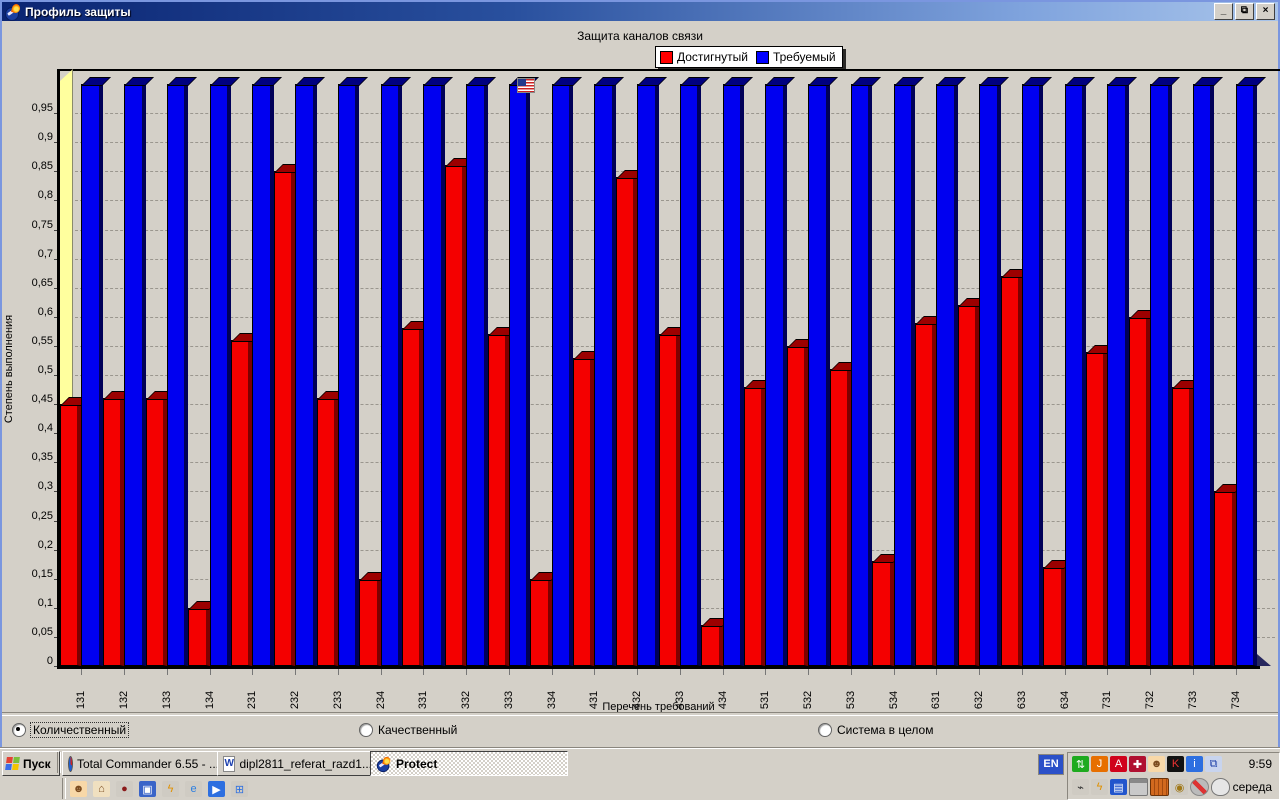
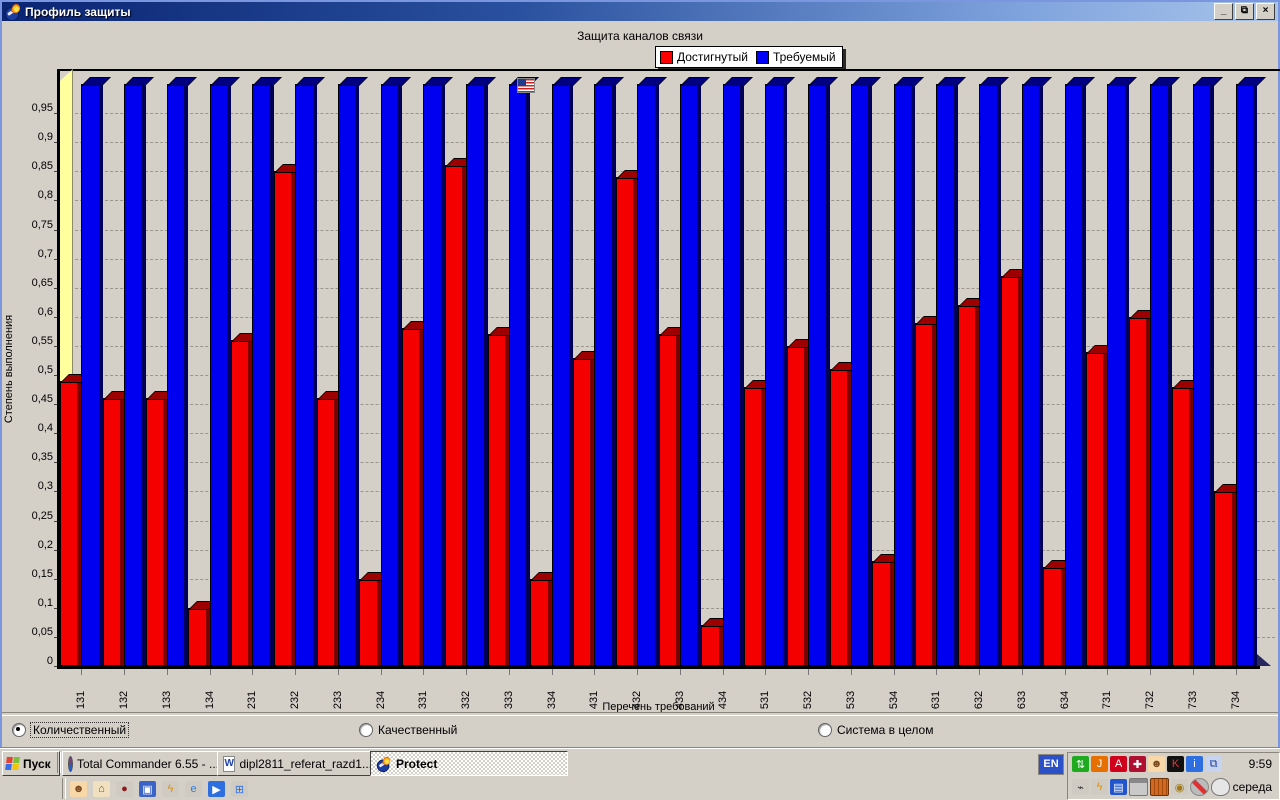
Достигнутый/131: 0,45 -> 0,49
